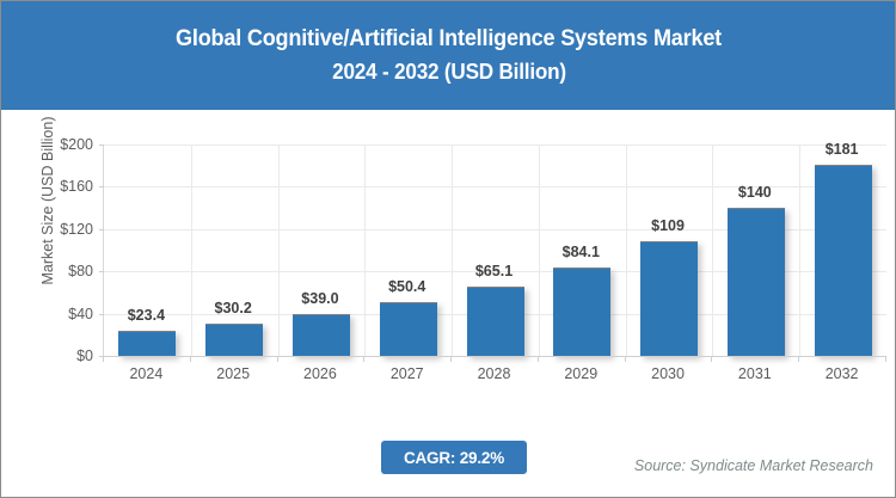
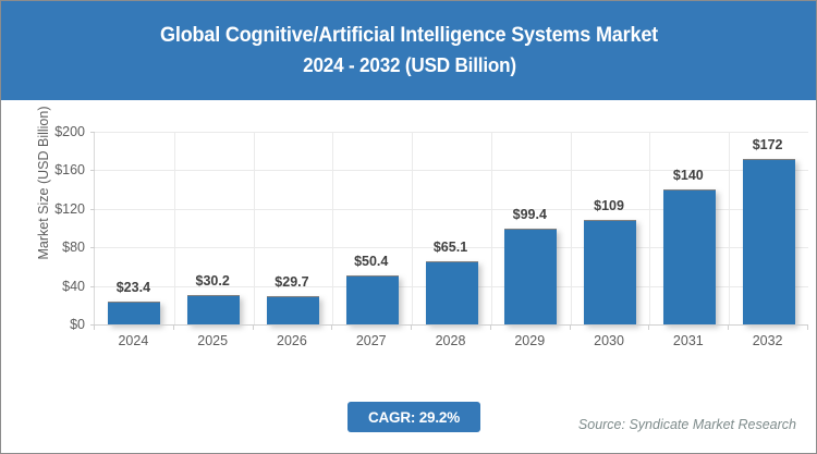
2026: $39.0 -> $29.7
2029: $84.1 -> $99.4
2032: $181 -> $172
